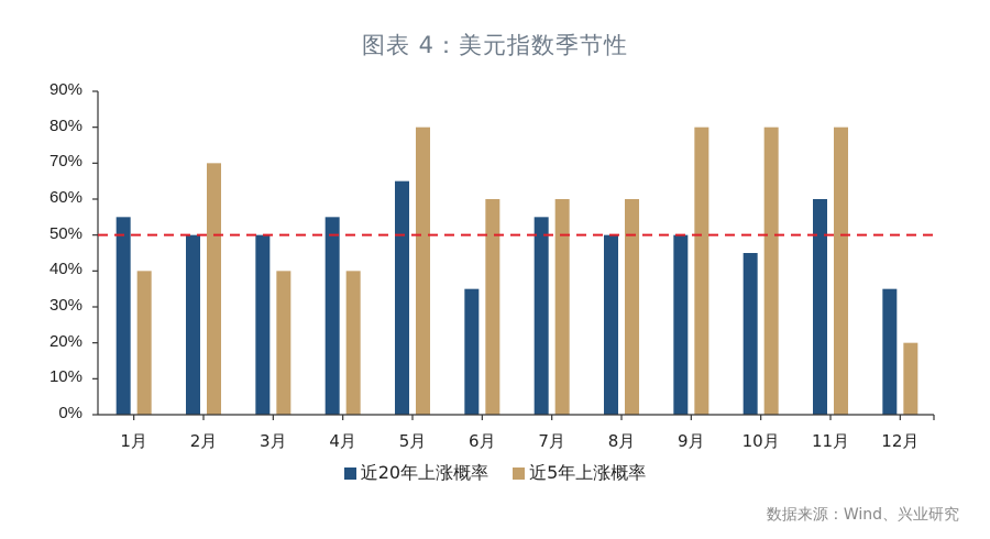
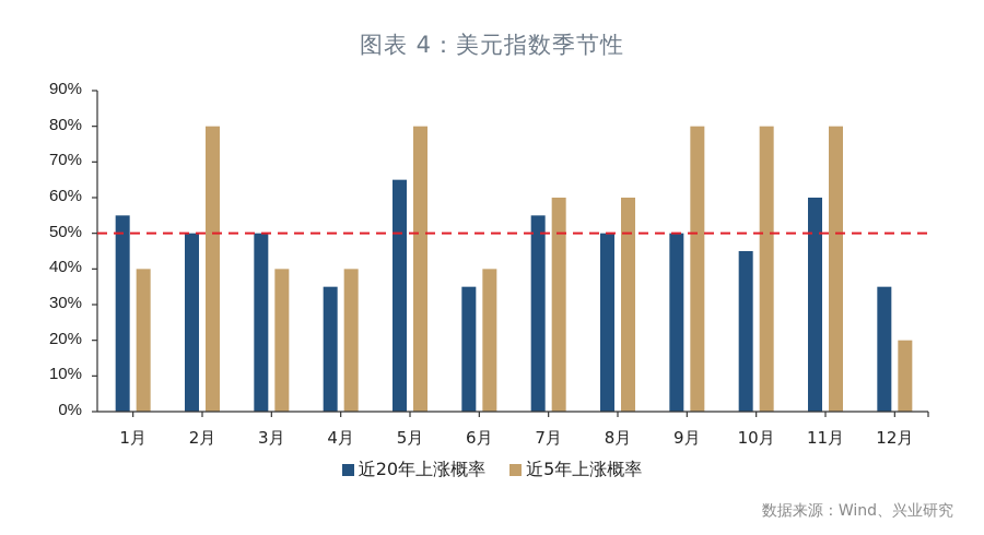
近5年上涨概率/2月: 70% -> 80%
近20年上涨概率/4月: 55% -> 35%
近5年上涨概率/6月: 60% -> 40%
